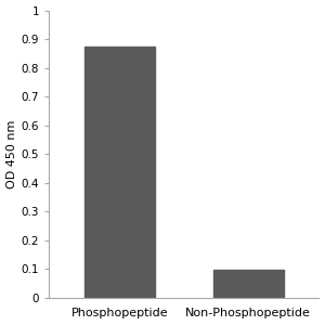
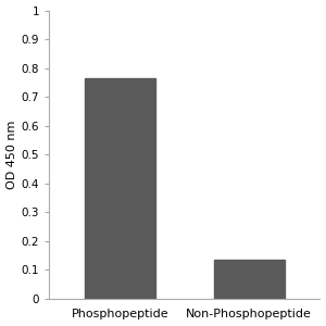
Phosphopeptide: 0.872 -> 0.765
Non-Phosphopeptide: 0.098 -> 0.135
